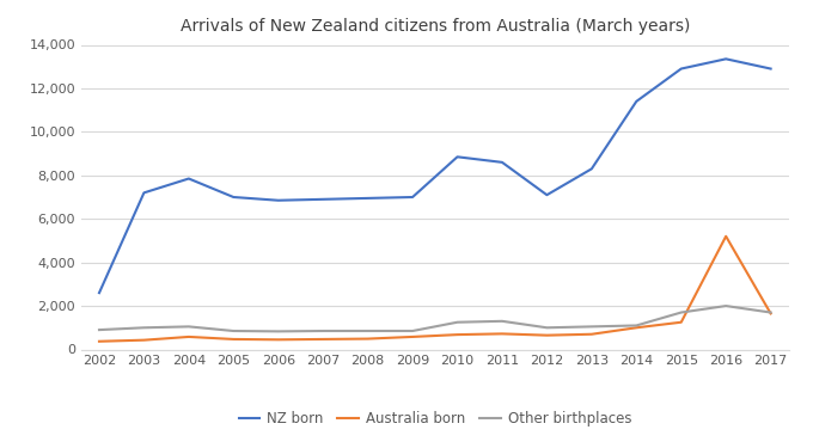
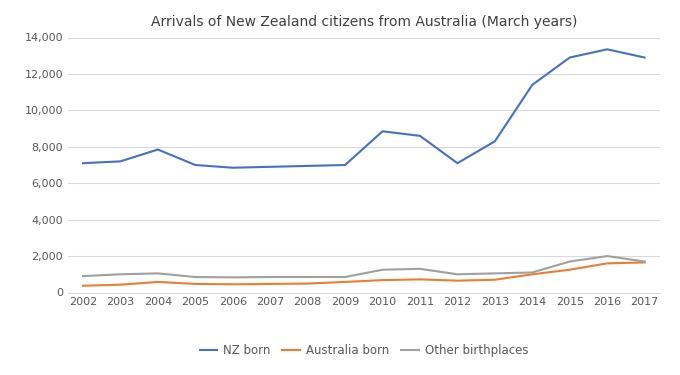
NZ born/2002: 2,600 -> 7,100
Australia born/2016: 5,200 -> 1,600
